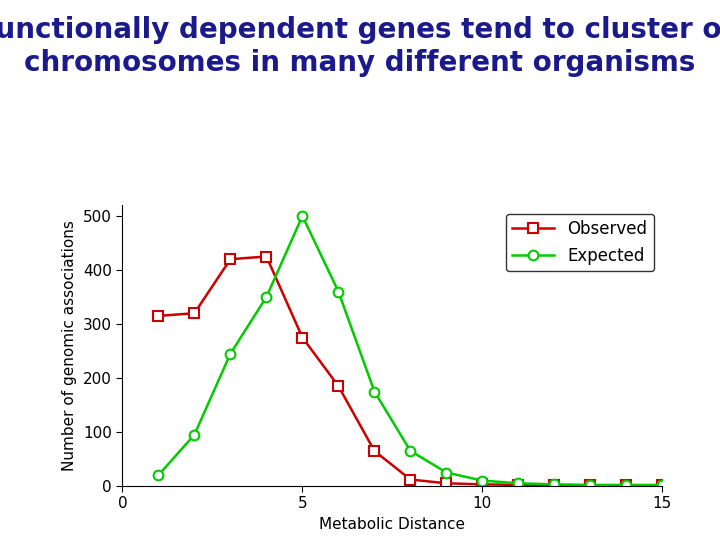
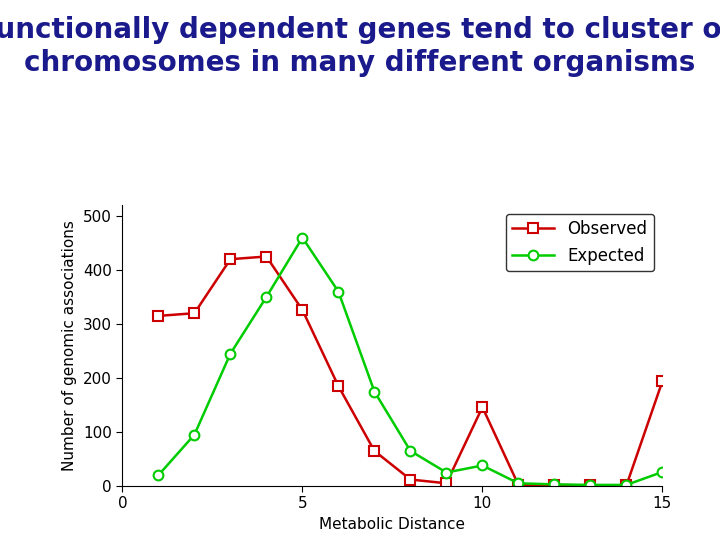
Observed/5: 275 -> 326
Expected/5: 500 -> 460
Observed/10: 3 -> 146
Expected/10: 10 -> 38
Observed/15: 1 -> 194
Expected/15: 2 -> 26
